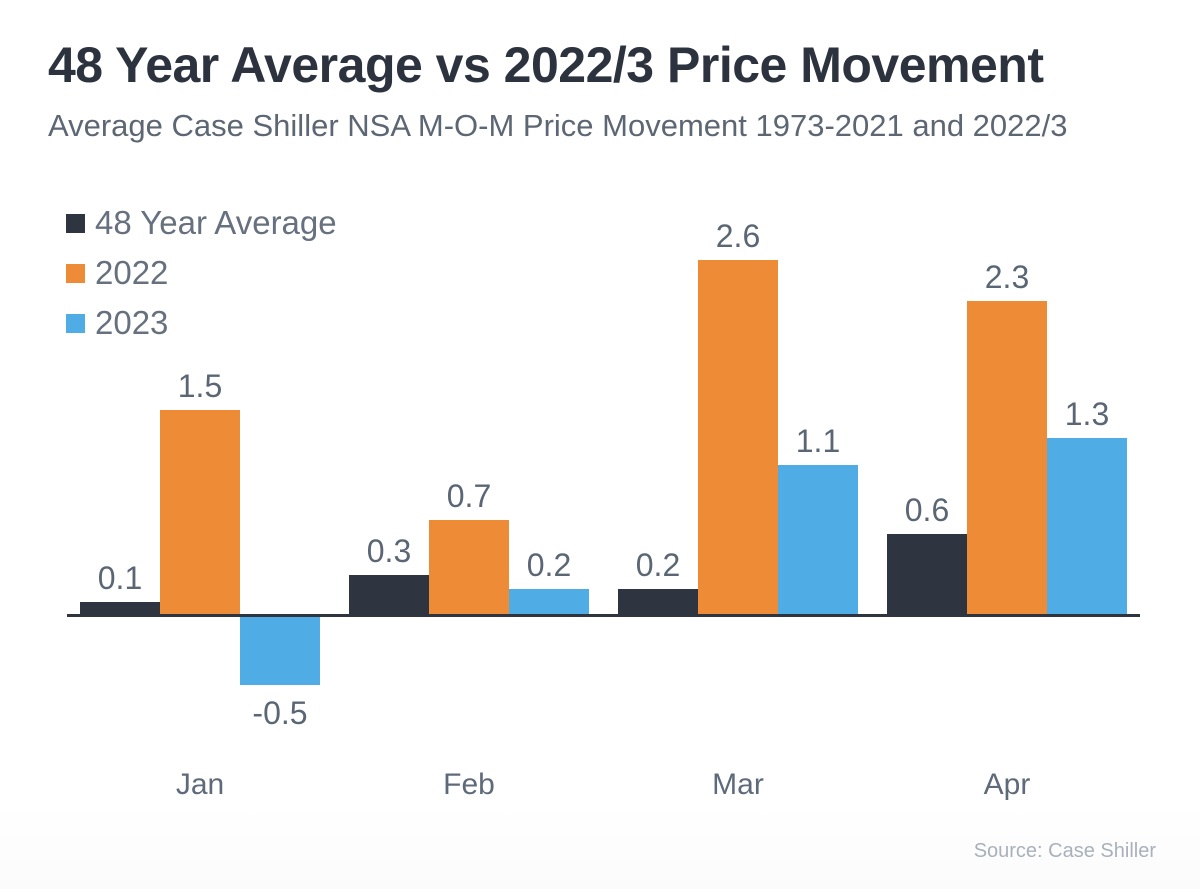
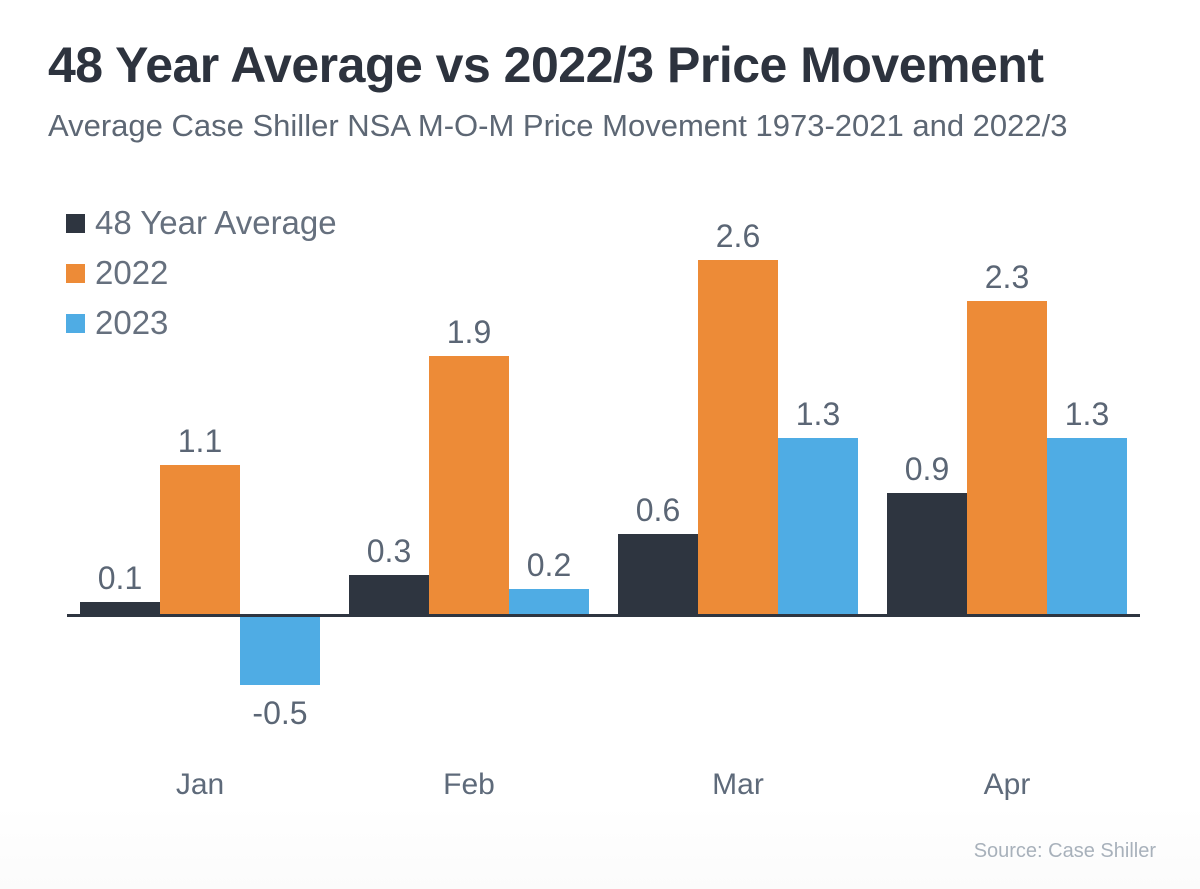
2022/Jan: 1.5 -> 1.1
2022/Feb: 0.7 -> 1.9
48 Year Average/Mar: 0.2 -> 0.6
2023/Mar: 1.1 -> 1.3
48 Year Average/Apr: 0.6 -> 0.9
